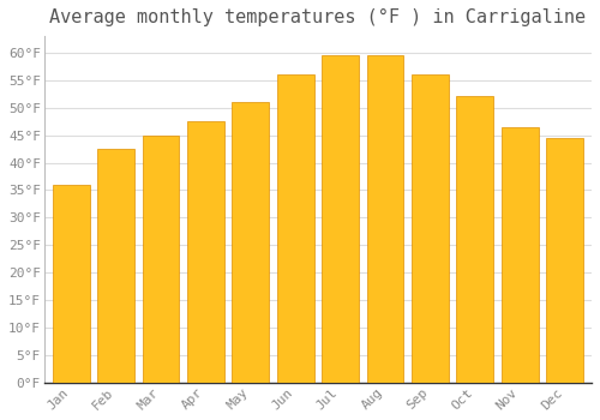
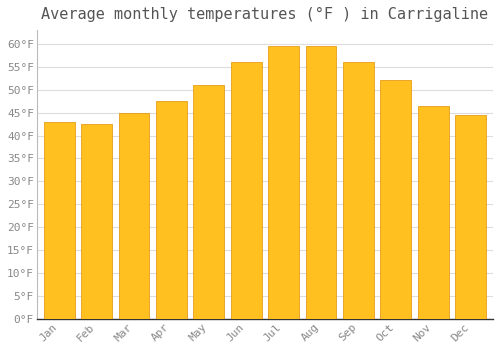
Jan: 36.0°F -> 43.0°F
